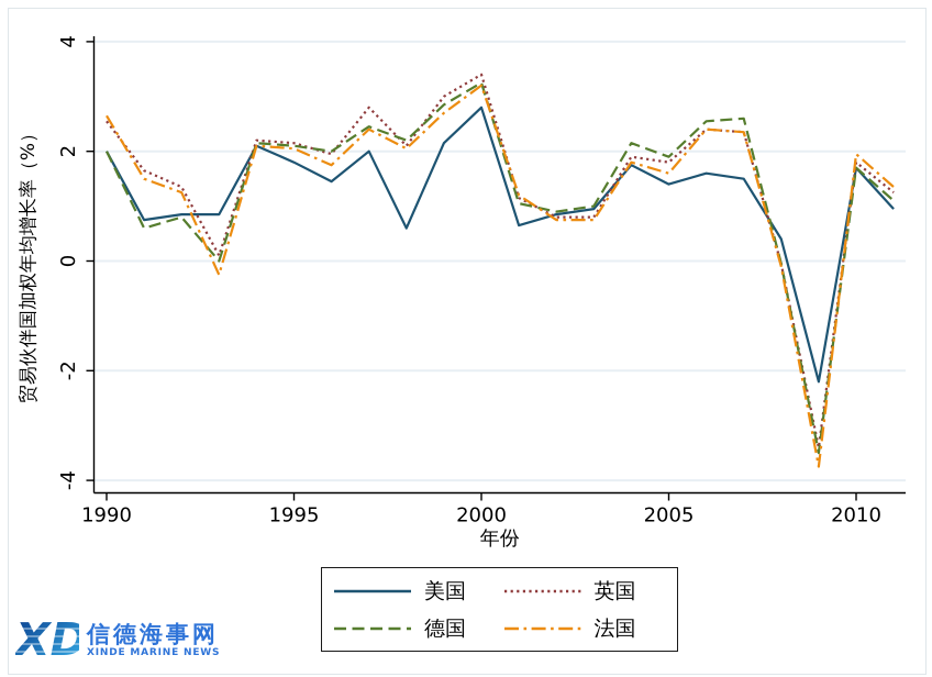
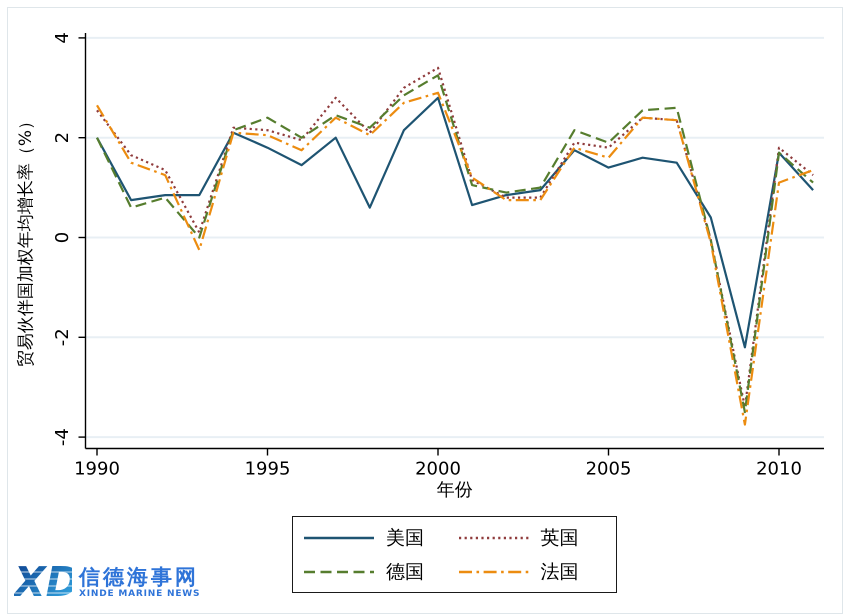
德国/1995: 2.1 -> 2.4
法国/2000: 3.2 -> 2.9
法国/2010: 1.9 -> 1.1
